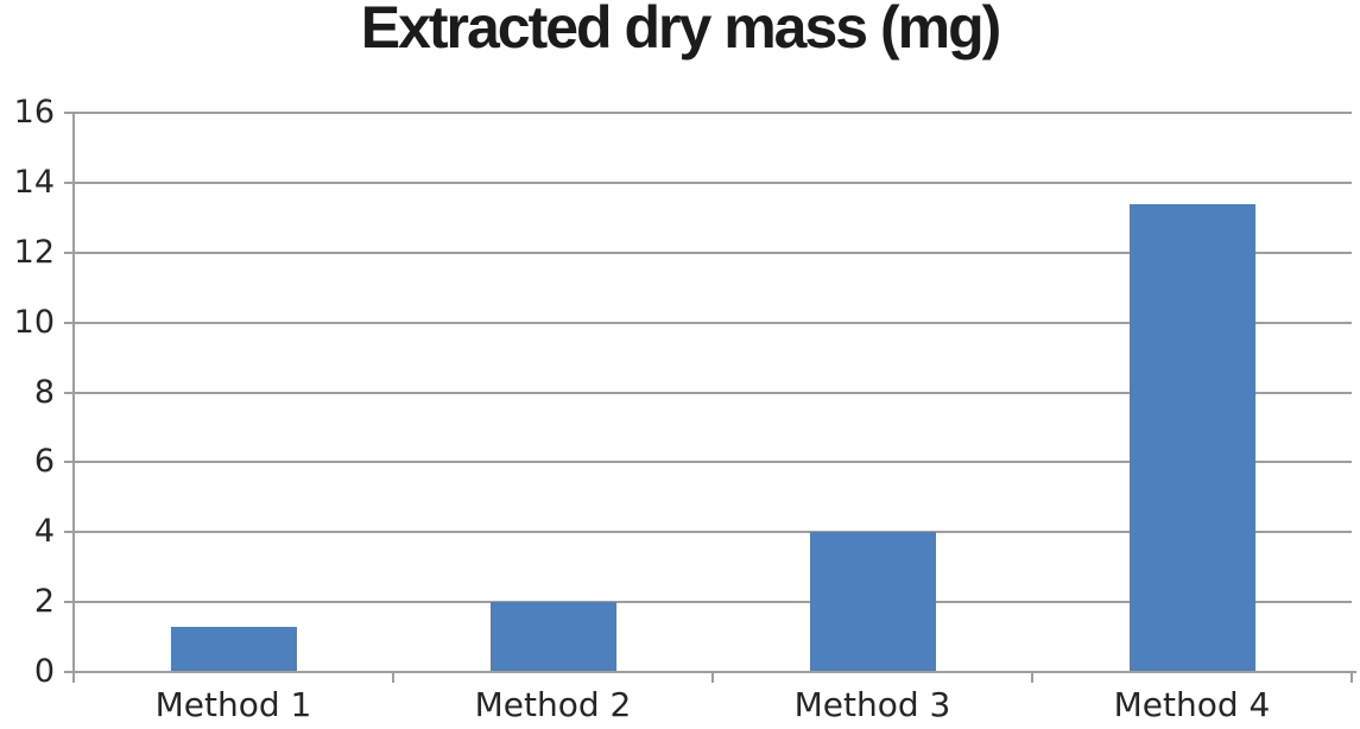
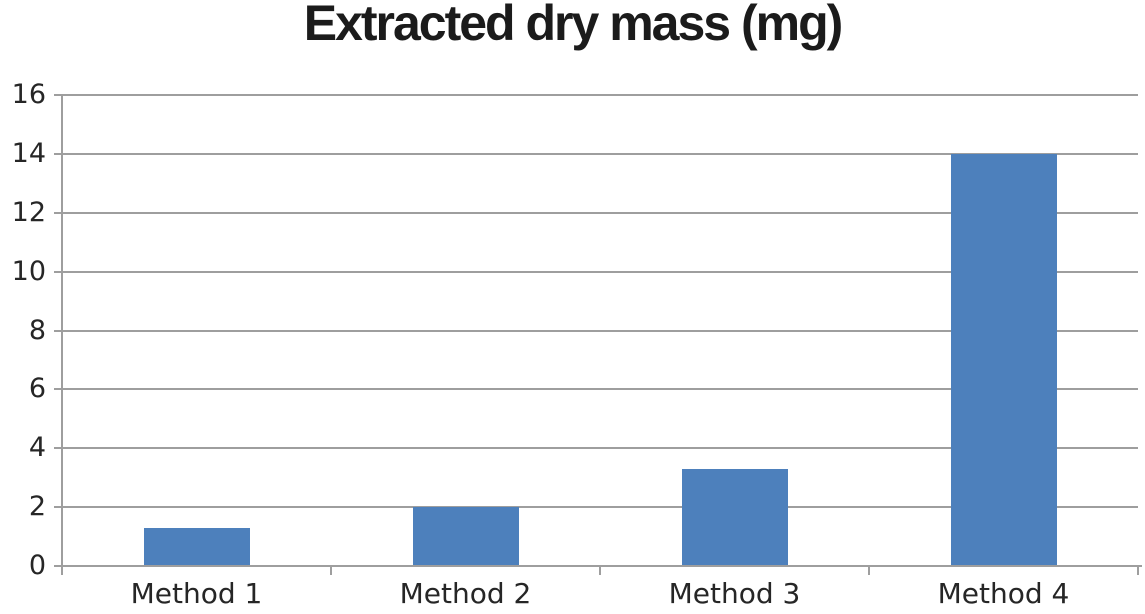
Method 3: 4.0 -> 3.3
Method 4: 13.4 -> 14.0
